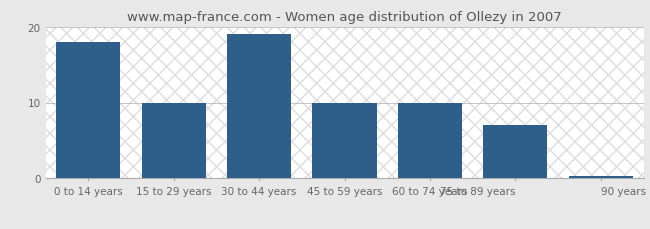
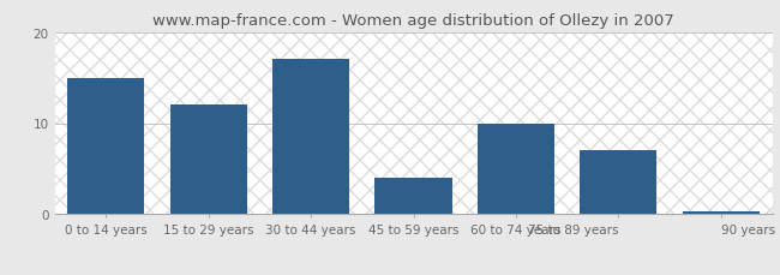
0 to 14 years: 18.0 -> 15.0
15 to 29 years: 10.0 -> 12.0
30 to 44 years: 19.0 -> 17.0
45 to 59 years: 10.0 -> 4.0
